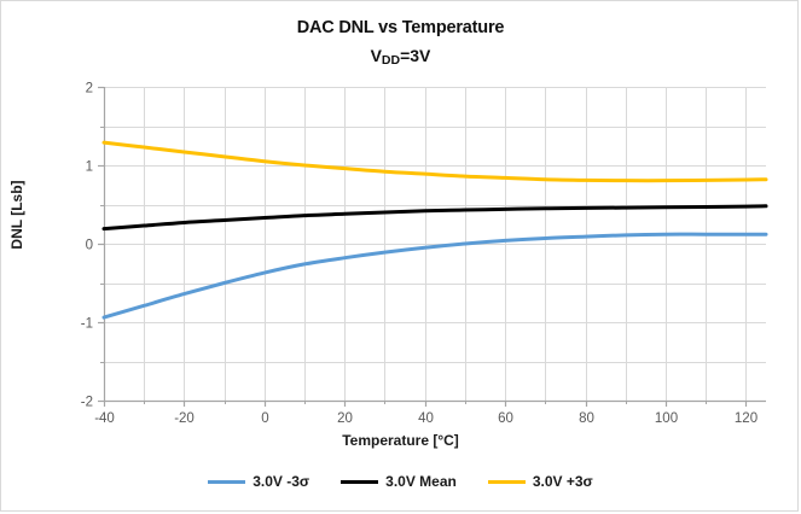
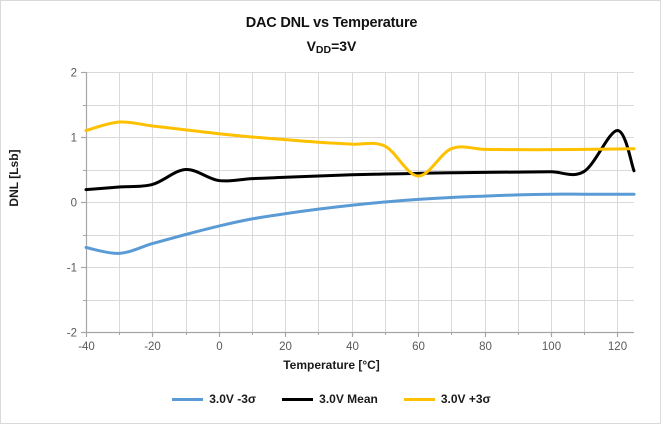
3.0V -3σ/-40: -0.9 -> -0.7
3.0V +3σ/-40: 1.3 -> 1.1
3.0V Mean/-10: 0.3 -> 0.5
3.0V +3σ/60: 0.8 -> 0.4
3.0V Mean/120: 0.5 -> 1.1
